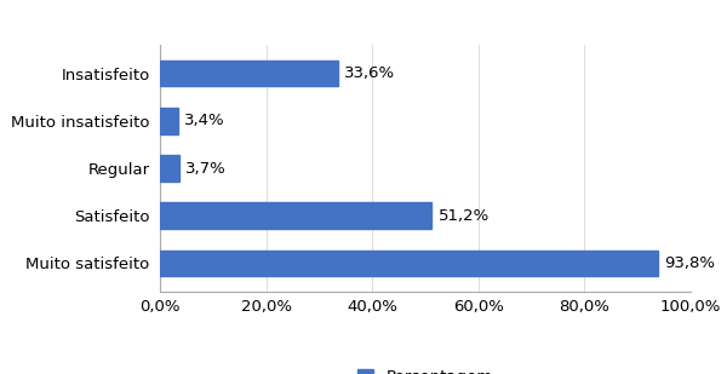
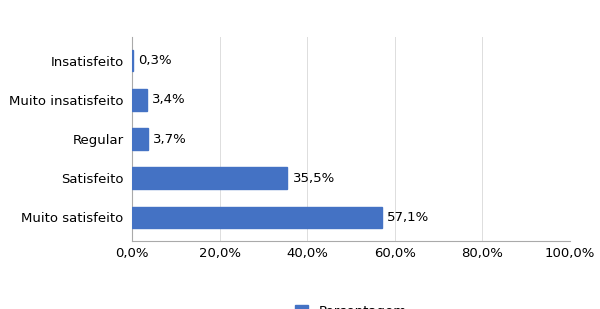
Insatisfeito: 33,6% -> 0,3%
Satisfeito: 51,2% -> 35,5%
Muito satisfeito: 93,8% -> 57,1%
